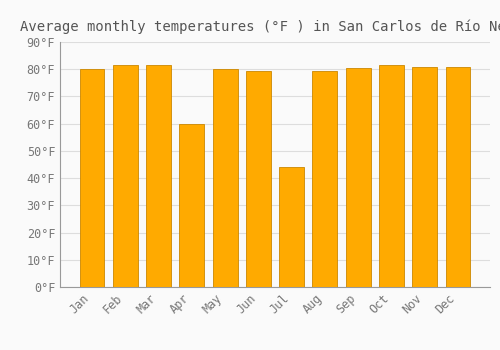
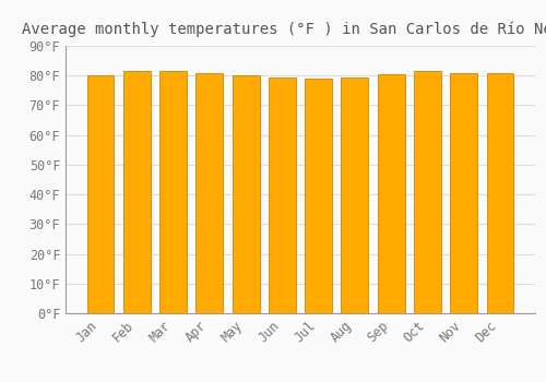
Apr: 60.0°F -> 81.0°F
Jul: 44.0°F -> 79.0°F
